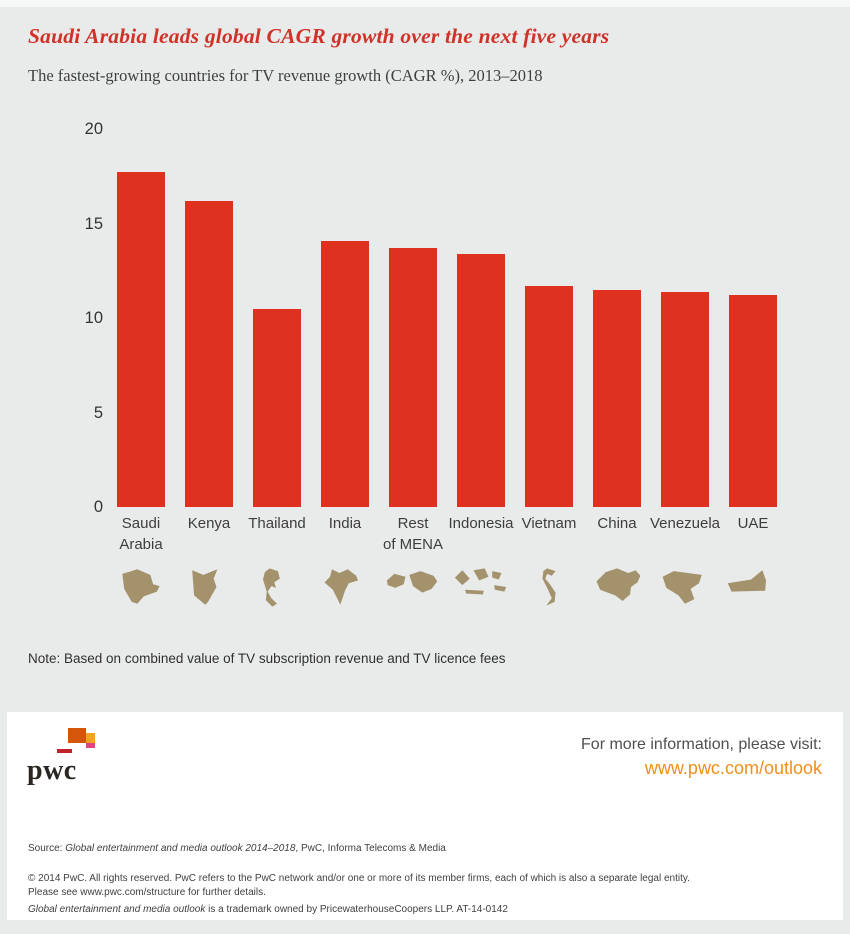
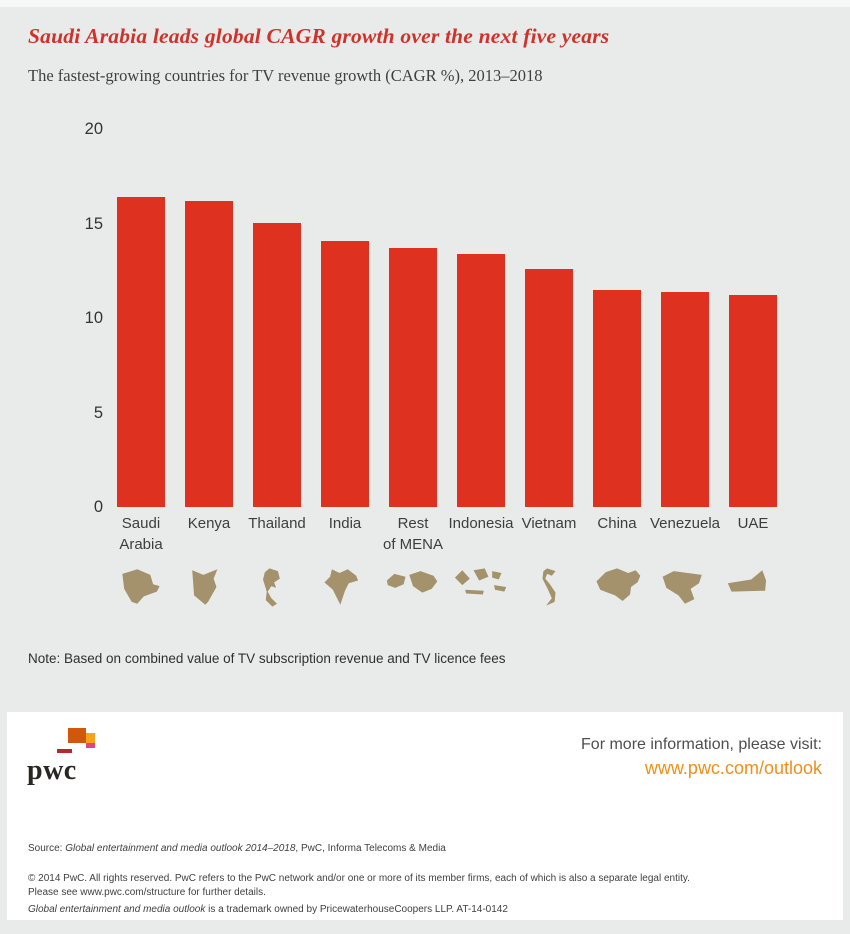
Saudi Arabia: 17.7 -> 16.4
Thailand: 10.5 -> 15.0
Vietnam: 11.7 -> 12.6
